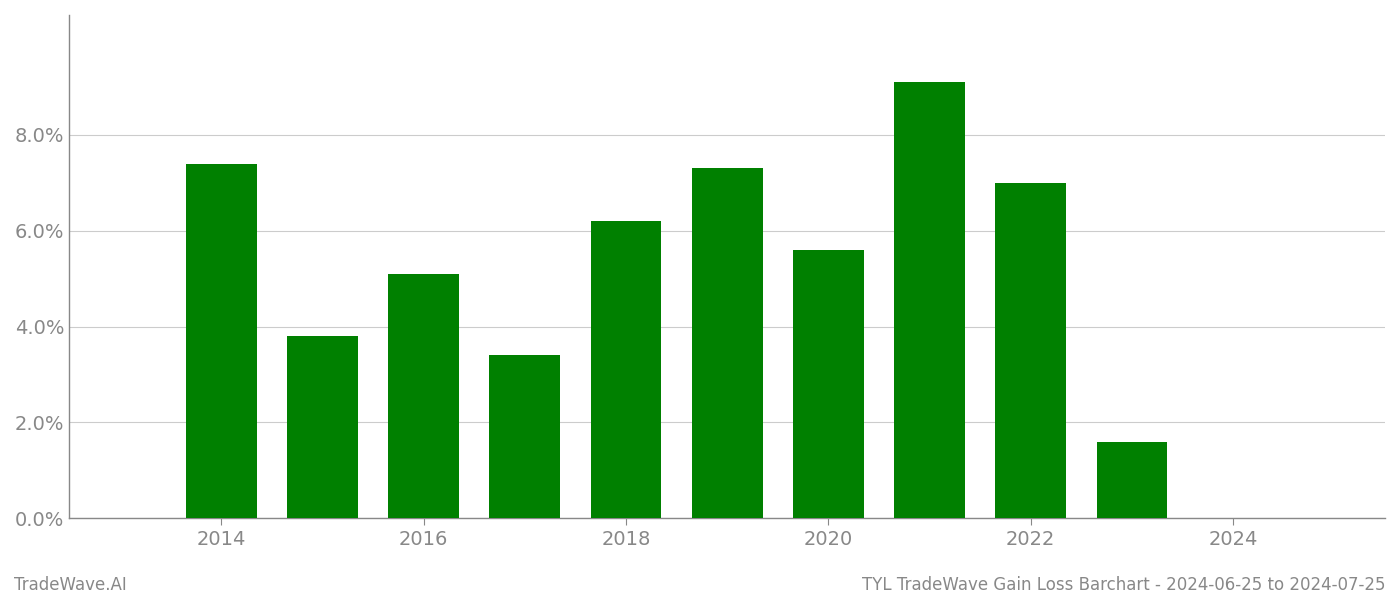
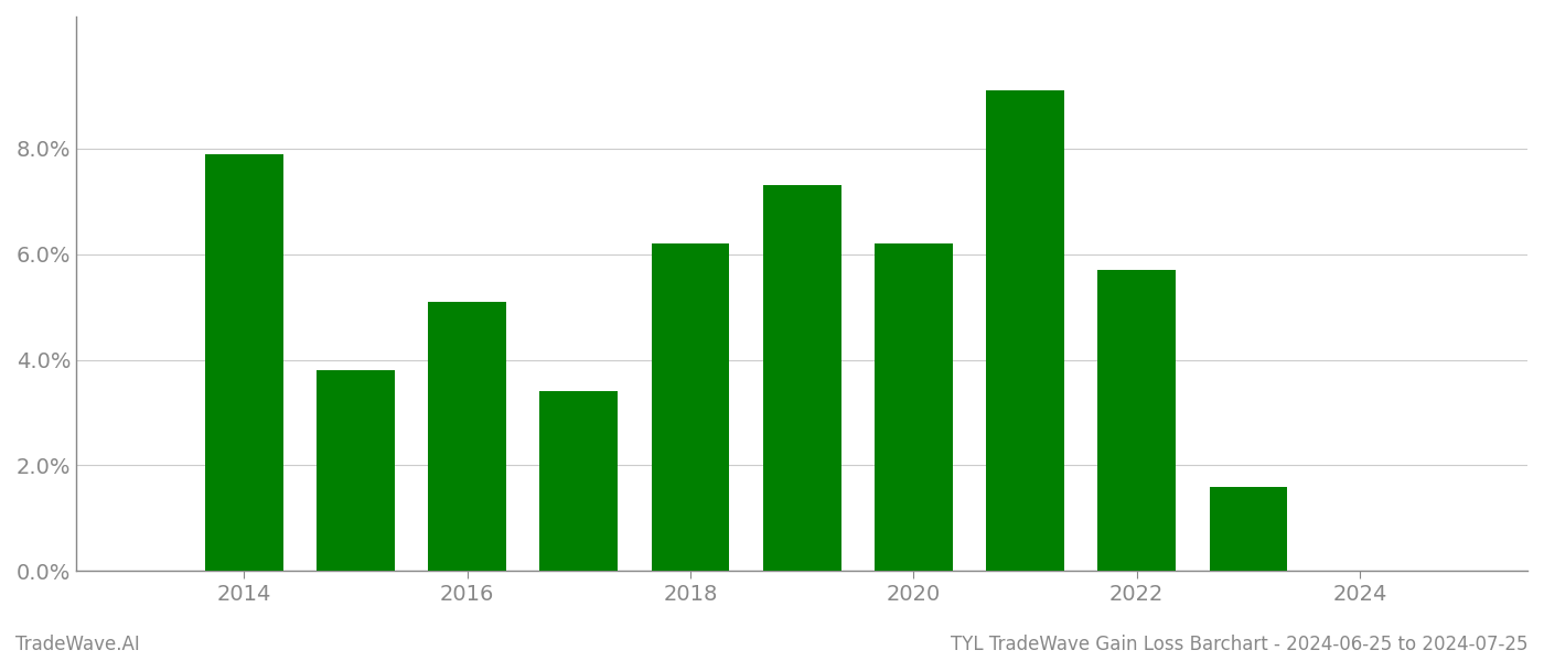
2014: 7.4% -> 7.9%
2020: 5.6% -> 6.2%
2022: 7.0% -> 5.7%
